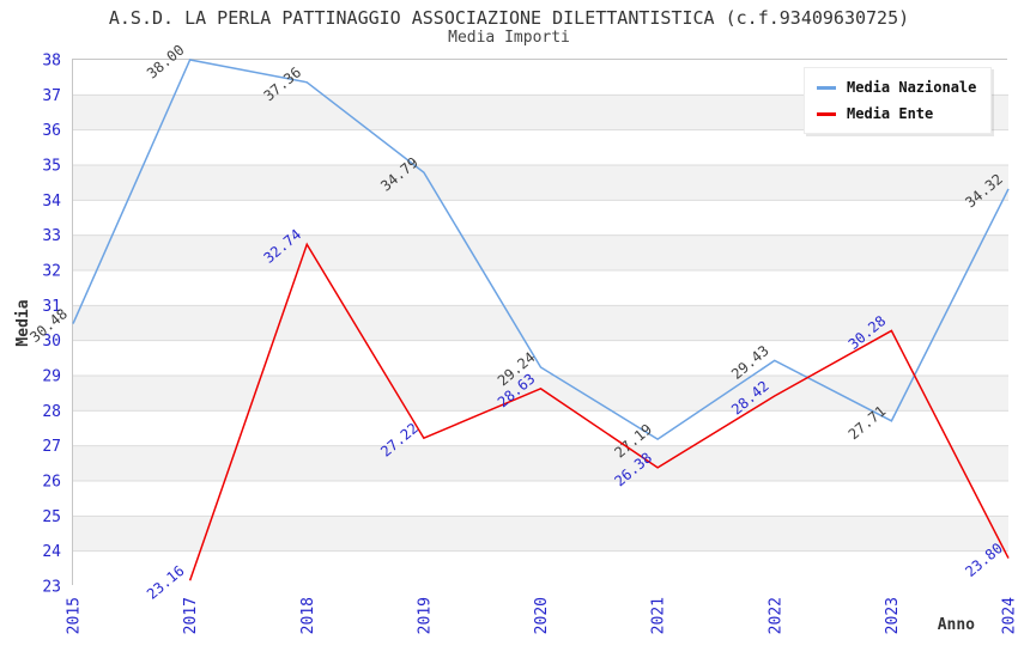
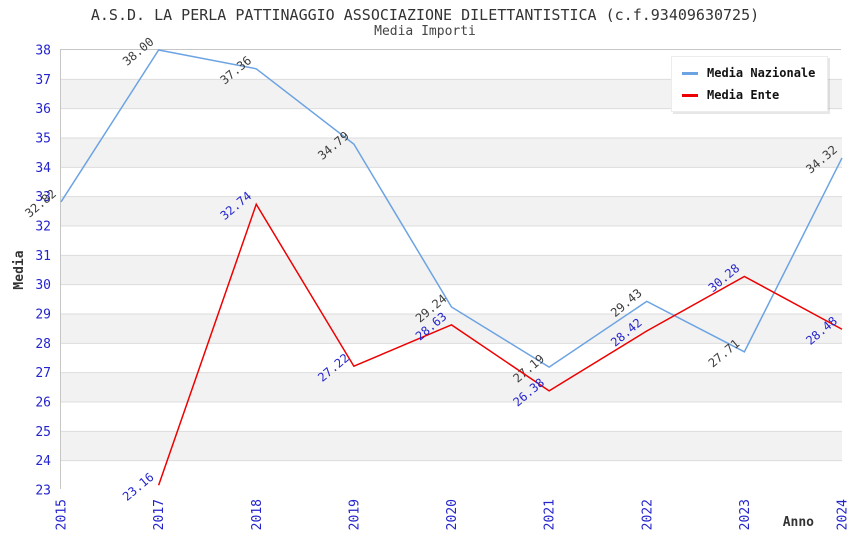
Media Nazionale/2015: 30.48 -> 32.82
Media Ente/2024: 23.80 -> 28.48
